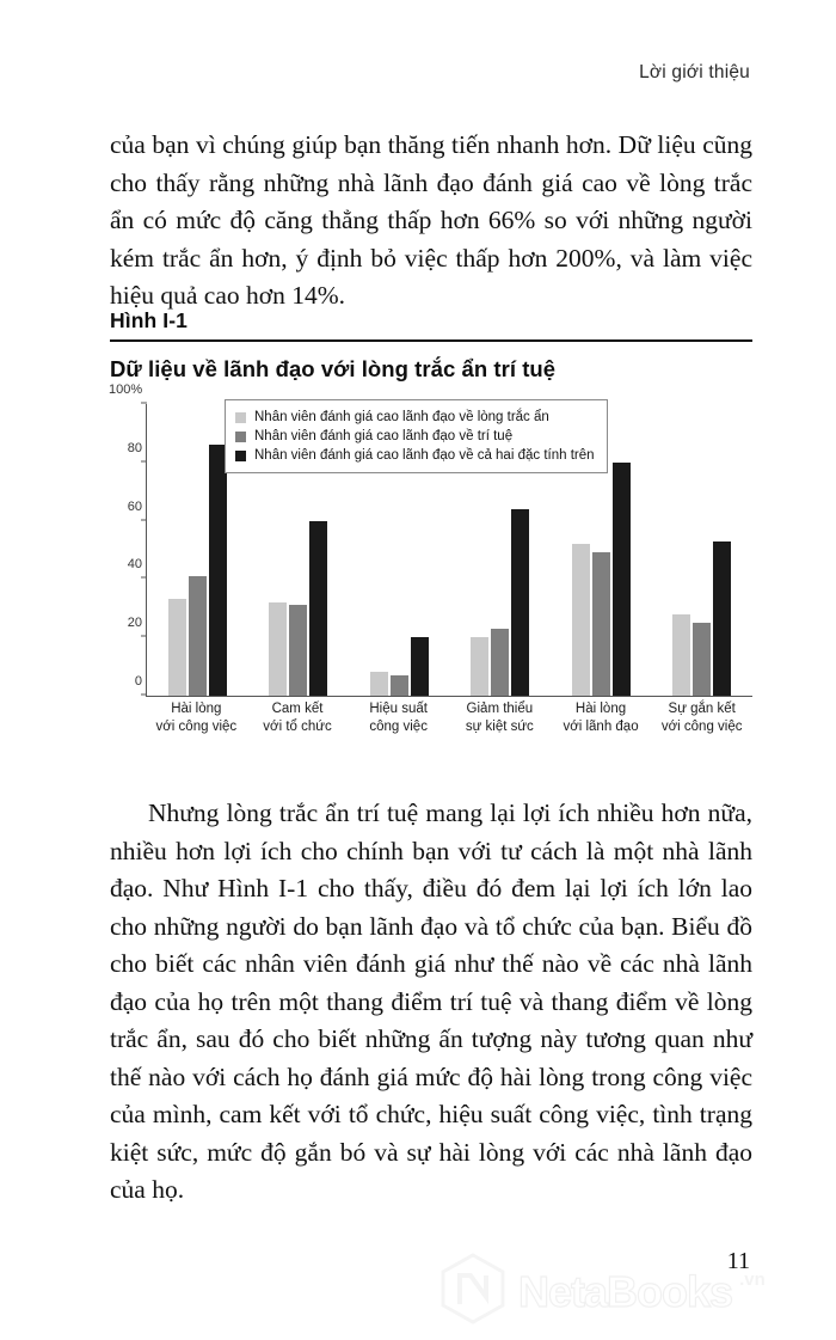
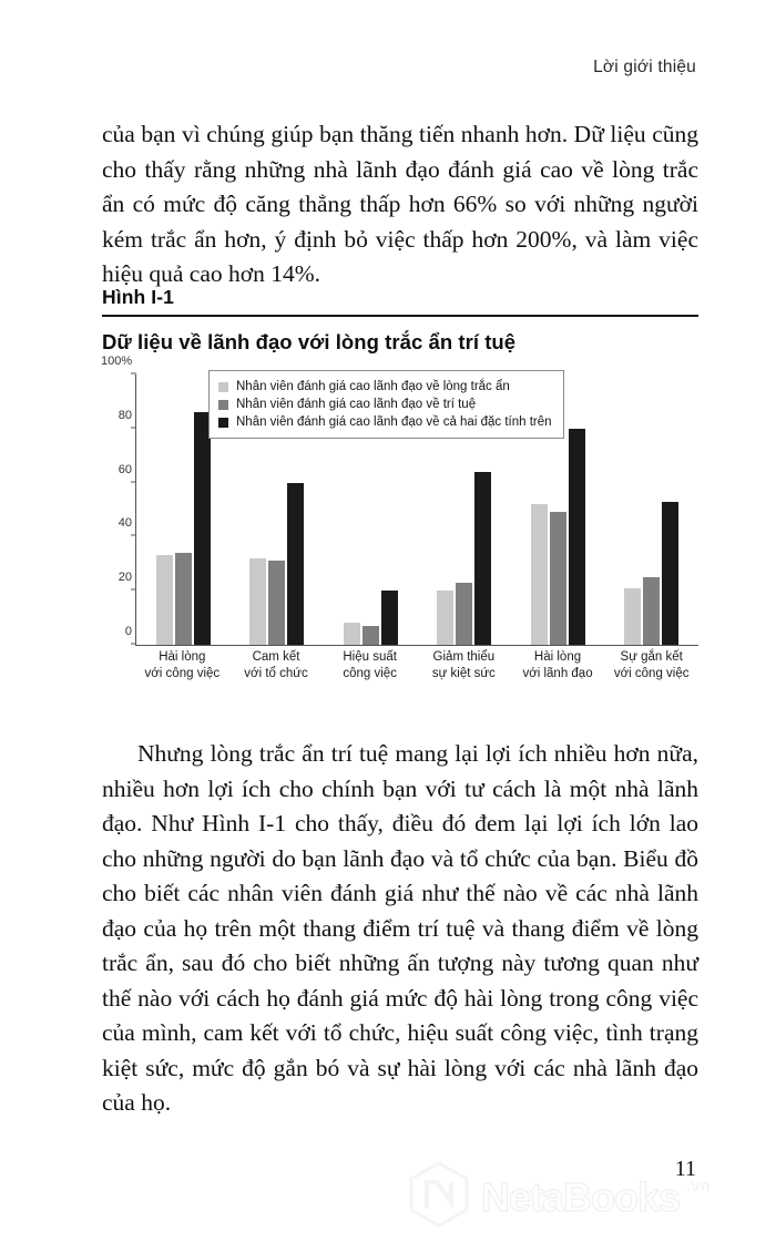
Nhân viên đánh giá cao lãnh đạo về trí tuệ/Hài lòng với công việc: 41% -> 34%
Nhân viên đánh giá cao lãnh đạo về lòng trắc ẩn/Sự gắn kết với công việc: 28% -> 21%
